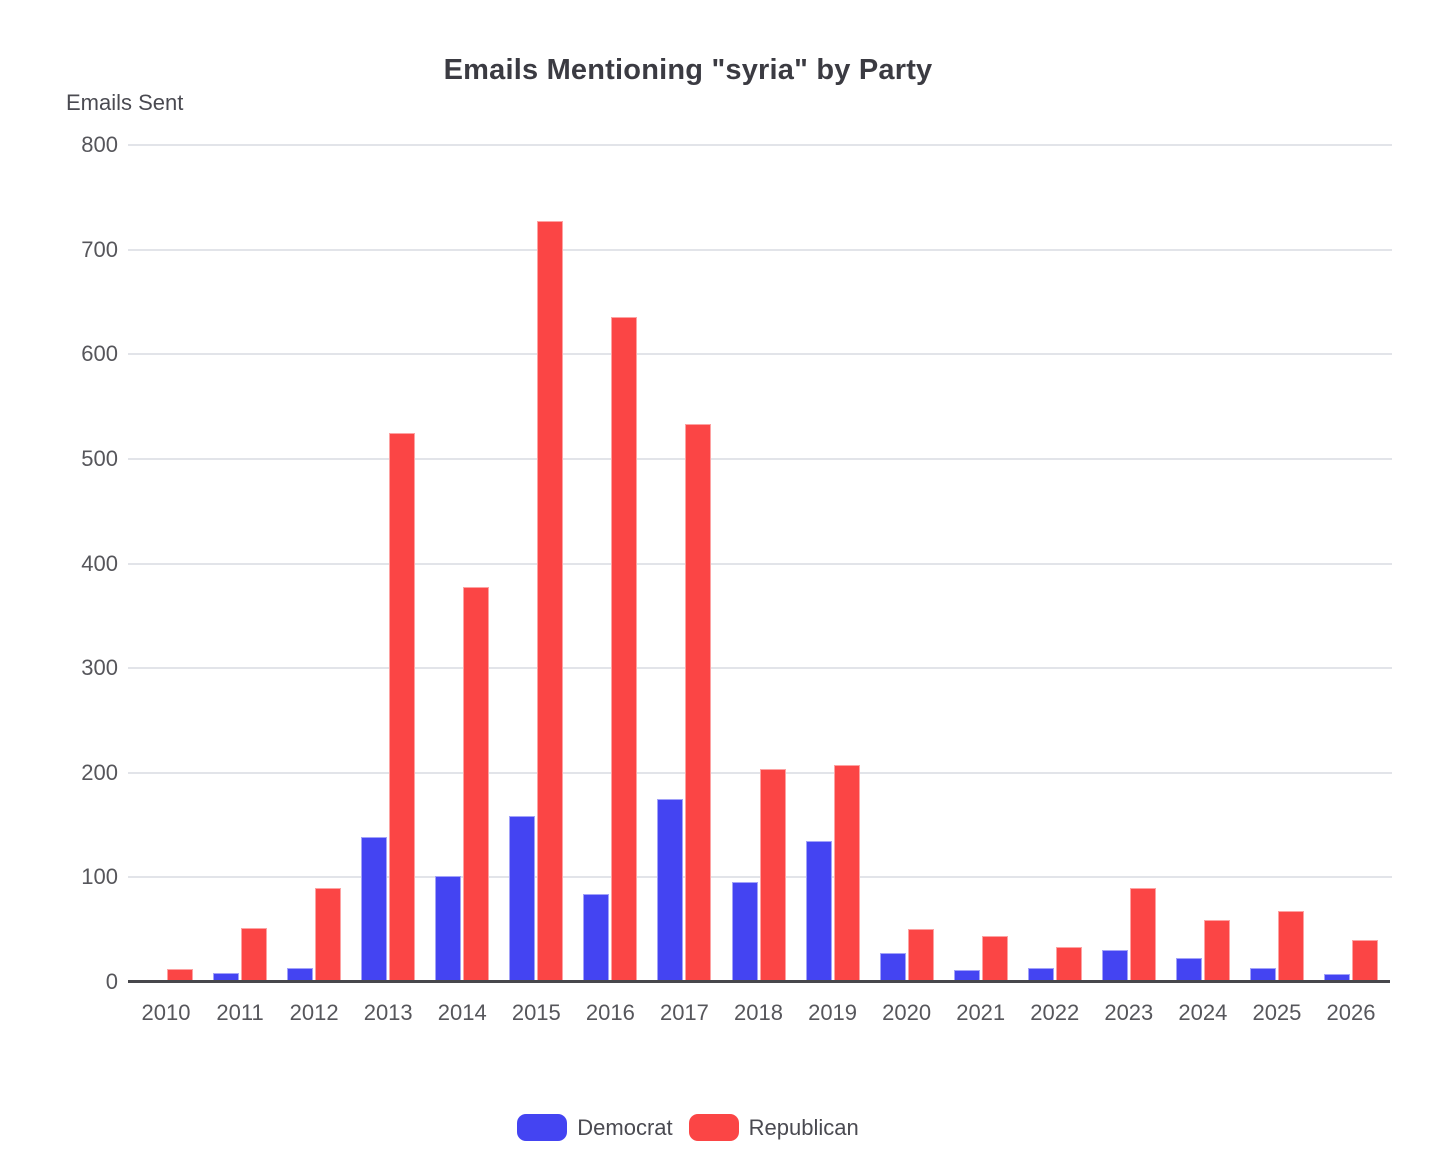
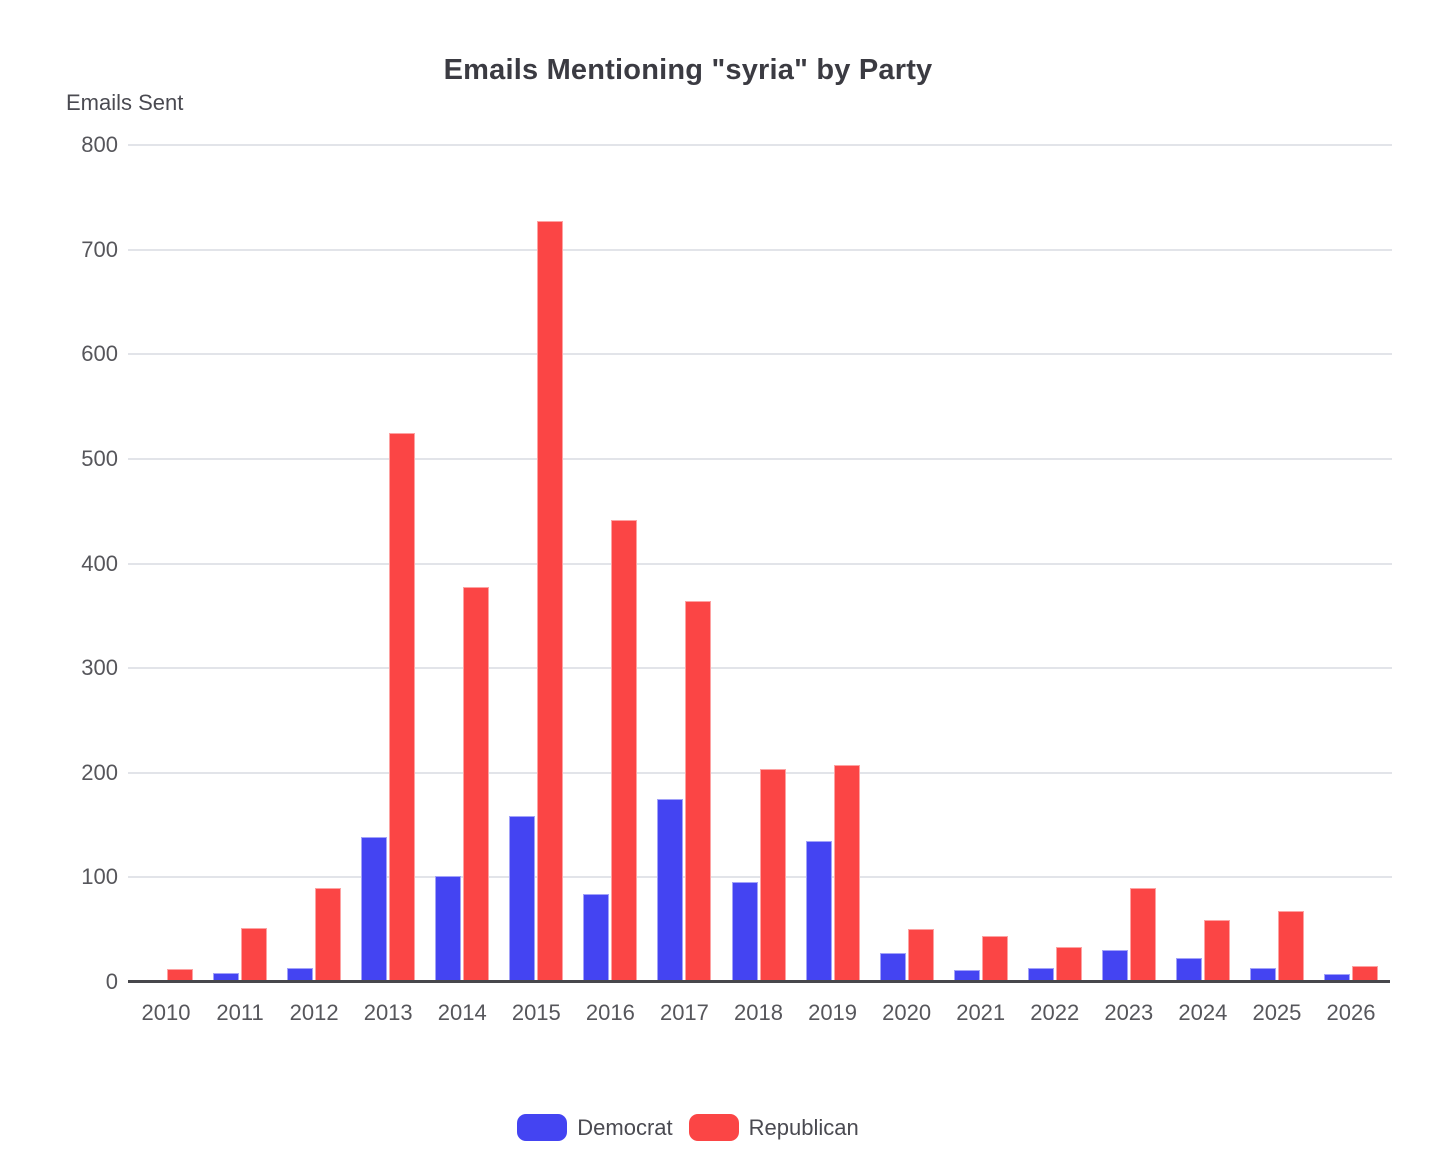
Republican/2016: 636 -> 442
Republican/2017: 533 -> 364
Republican/2026: 40 -> 15
